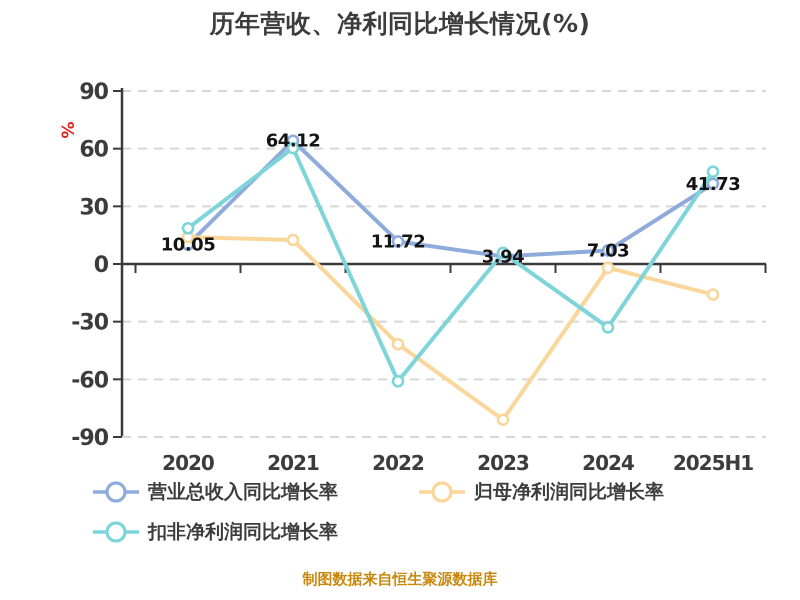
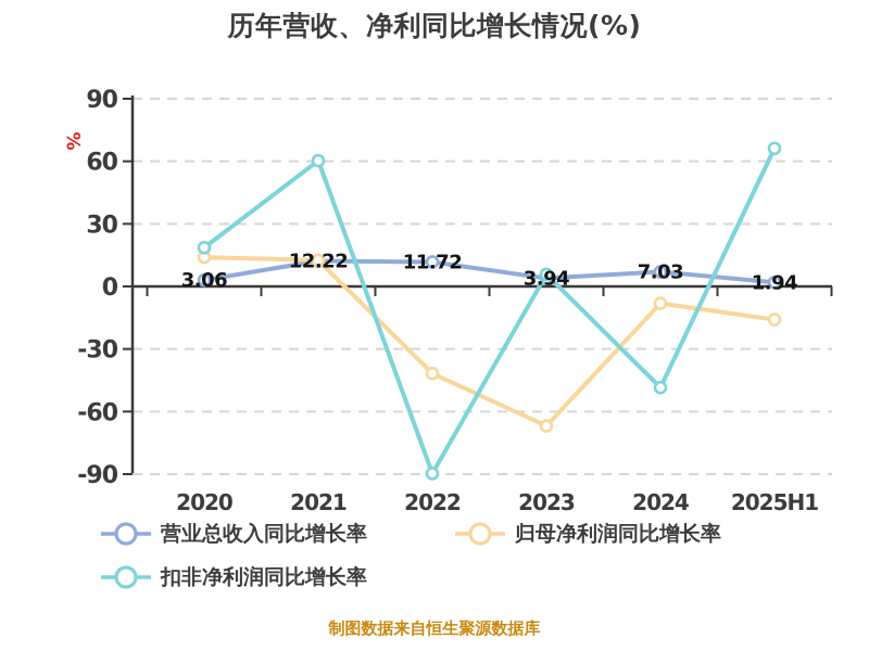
营业总收入同比增长率/2020: 10.05 -> 3.06
营业总收入同比增长率/2021: 64.12 -> 12.22
扣非净利润同比增长率/2022: -61 -> -90
归母净利润同比增长率/2023: -81 -> -67
归母净利润同比增长率/2024: -2 -> -8
扣非净利润同比增长率/2024: -33 -> -48
营业总收入同比增长率/2025H1: 41.73 -> 1.94
扣非净利润同比增长率/2025H1: 48 -> 66
